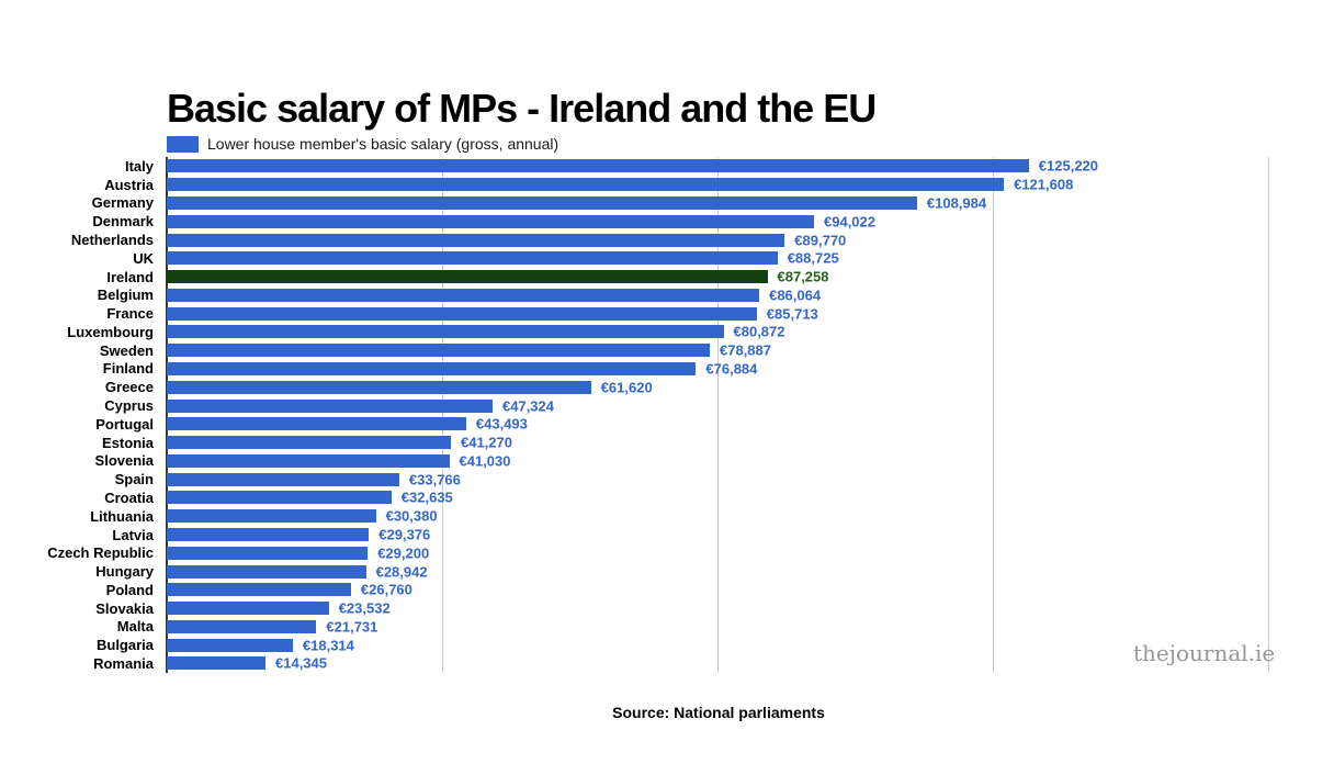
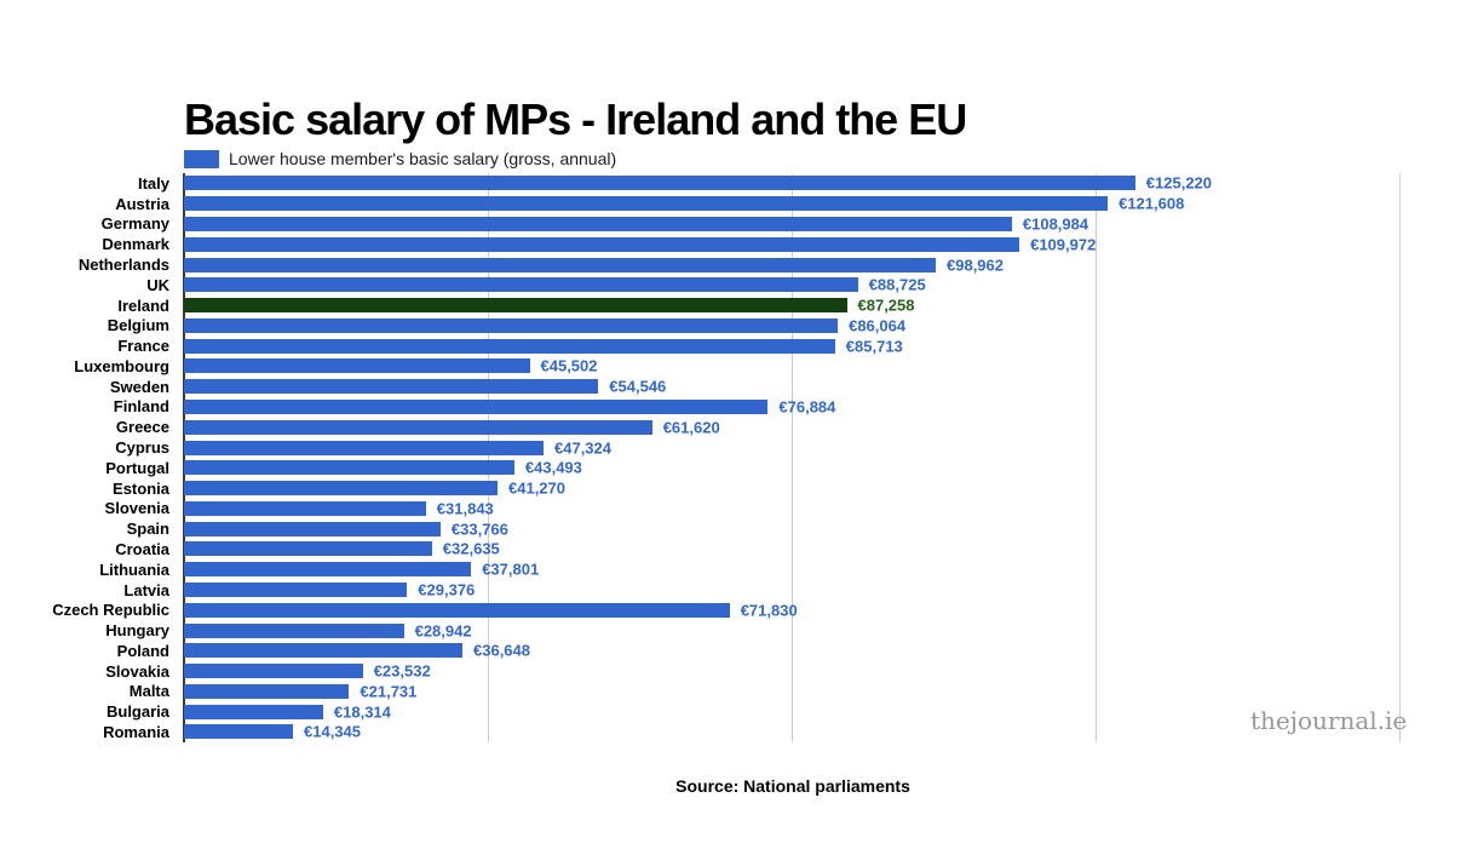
Denmark: €94,022 -> €109,972
Netherlands: €89,770 -> €98,962
Luxembourg: €80,872 -> €45,502
Sweden: €78,887 -> €54,546
Slovenia: €41,030 -> €31,843
Lithuania: €30,380 -> €37,801
Czech Republic: €29,200 -> €71,830
Poland: €26,760 -> €36,648
